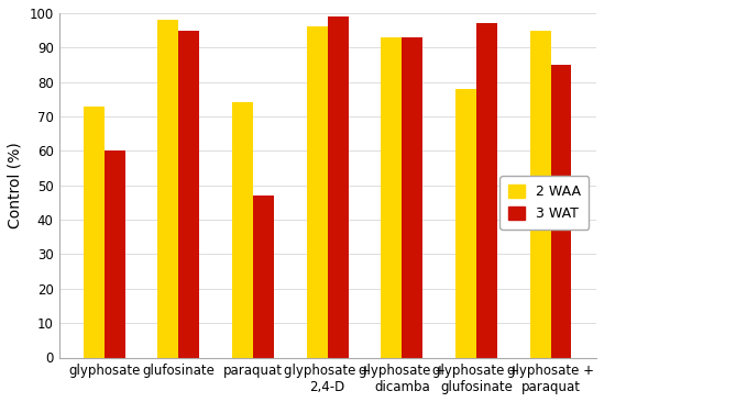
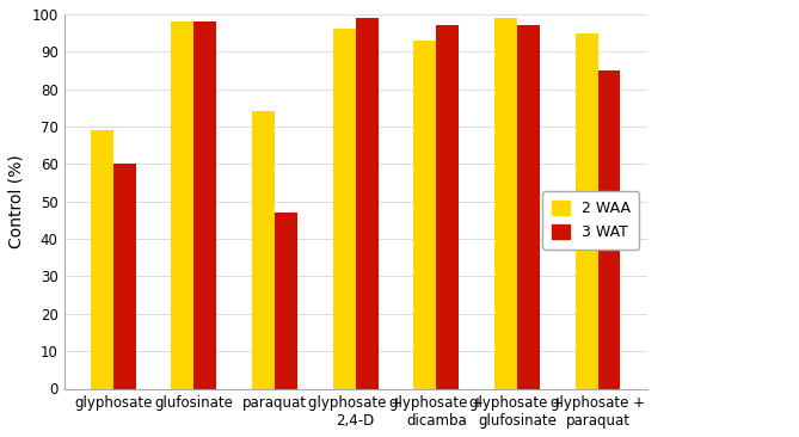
2 WAA/glyphosate: 73 -> 69
3 WAT/glufosinate: 95 -> 98
3 WAT/glyphosate + dicamba: 93 -> 97
2 WAA/glyphosate + glufosinate: 78 -> 99
